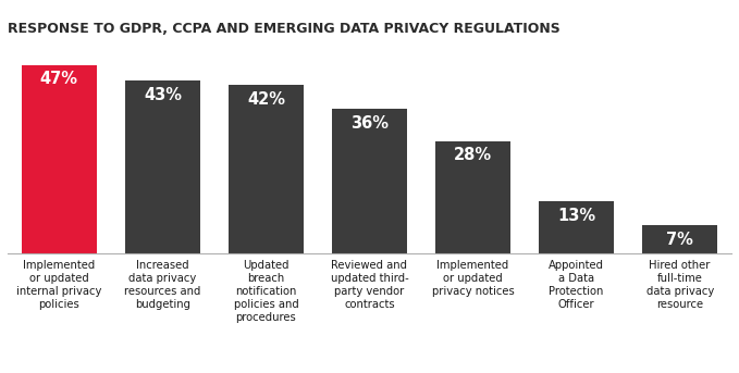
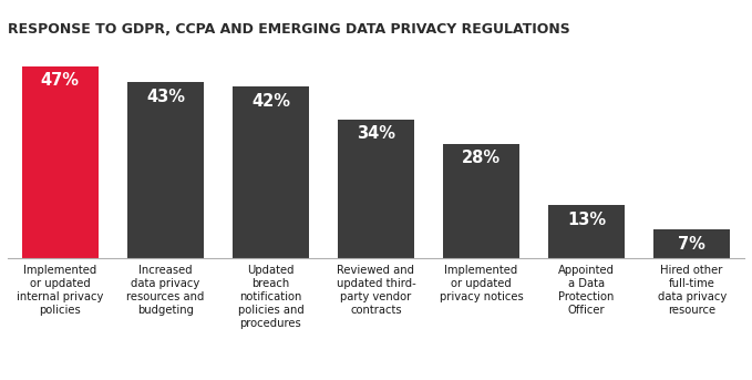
Reviewed and updated third- party vendor contracts: 36% -> 34%
